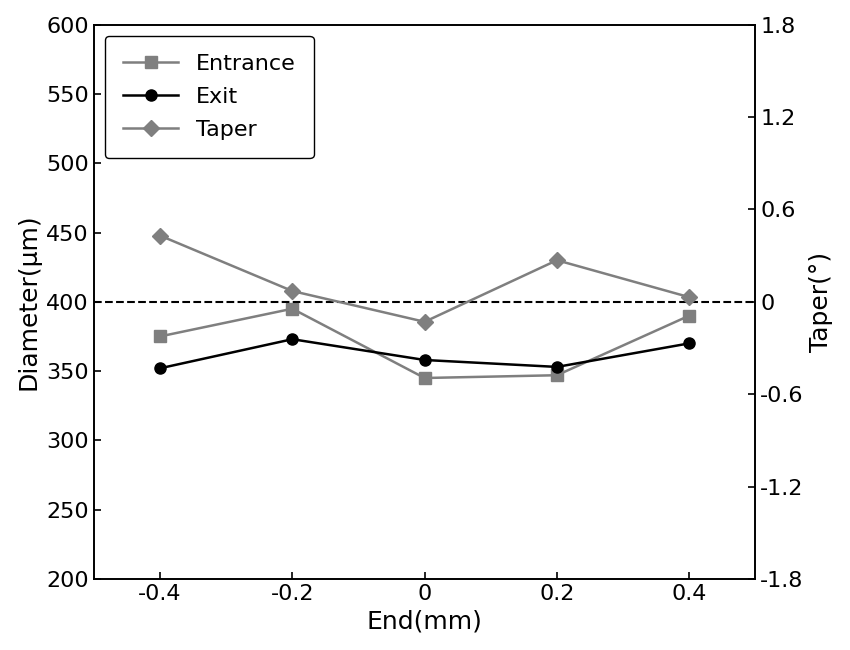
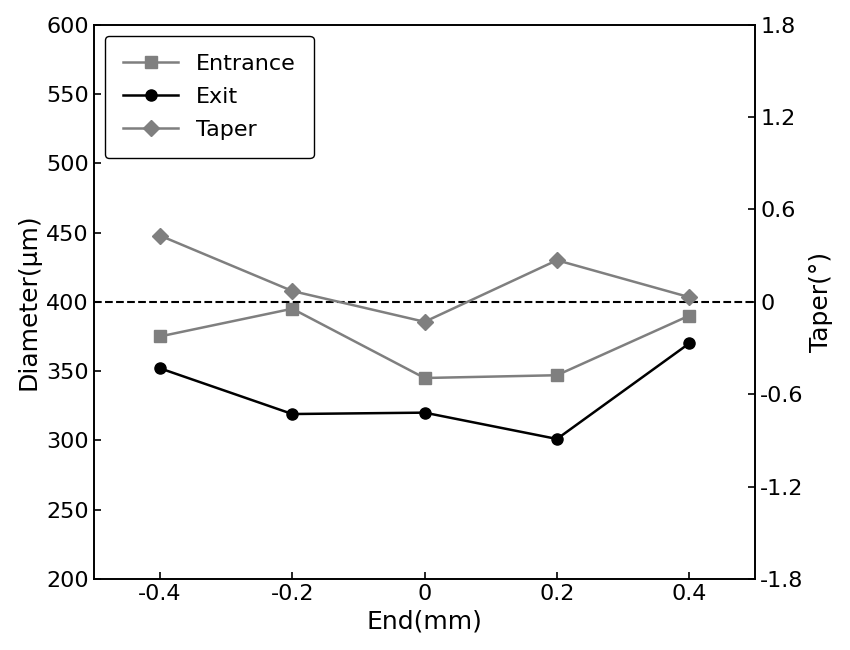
Exit/-0.2: 373 -> 319
Exit/0: 358 -> 320
Exit/0.2: 353 -> 301
